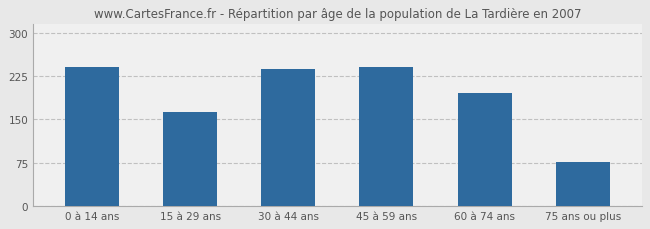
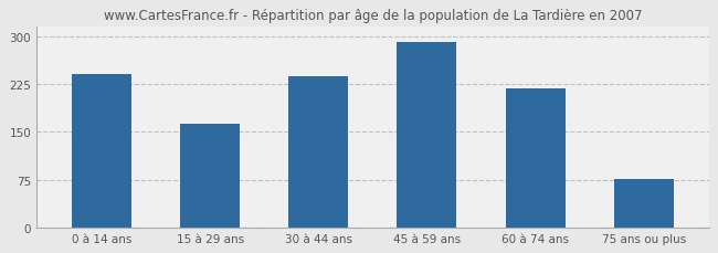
45 à 59 ans: 240 -> 291
60 à 74 ans: 196 -> 219
